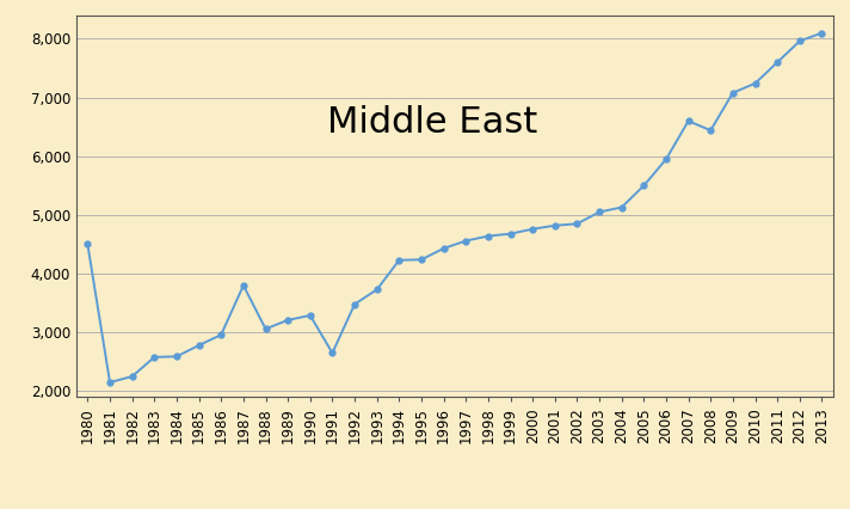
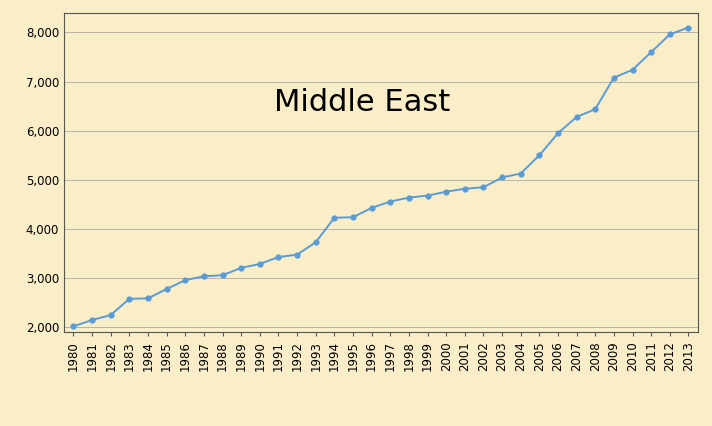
1980: 4,500 -> 2,020
1987: 3,800 -> 3,040
1991: 2,650 -> 3,430
2007: 6,600 -> 6,280
